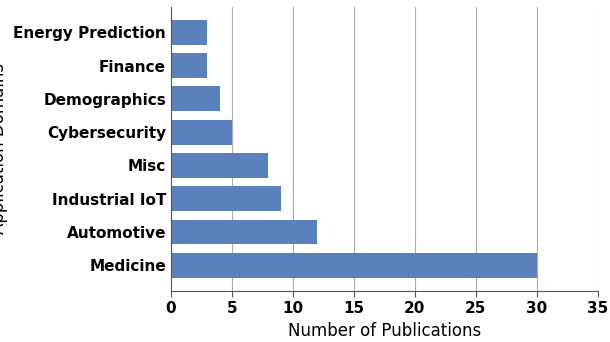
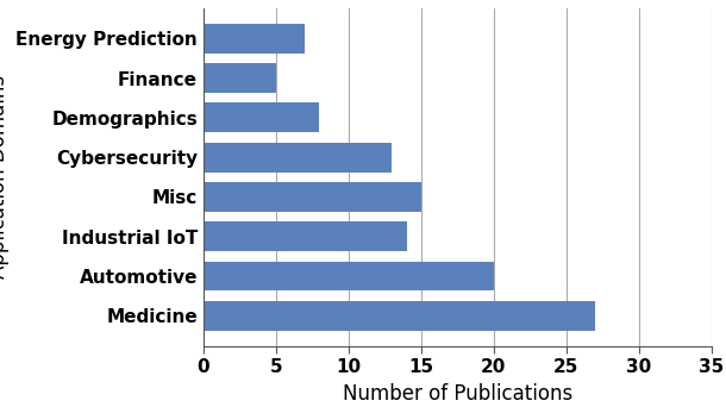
Energy Prediction: 3 -> 7
Finance: 3 -> 5
Demographics: 4 -> 8
Cybersecurity: 5 -> 13
Misc: 8 -> 15
Industrial IoT: 9 -> 14
Automotive: 12 -> 20
Medicine: 30 -> 27
